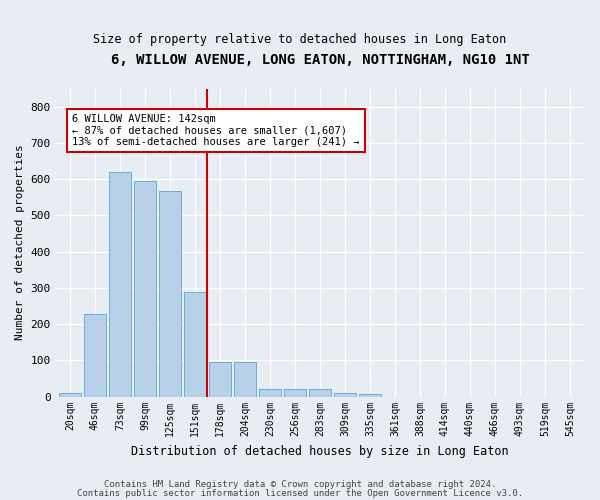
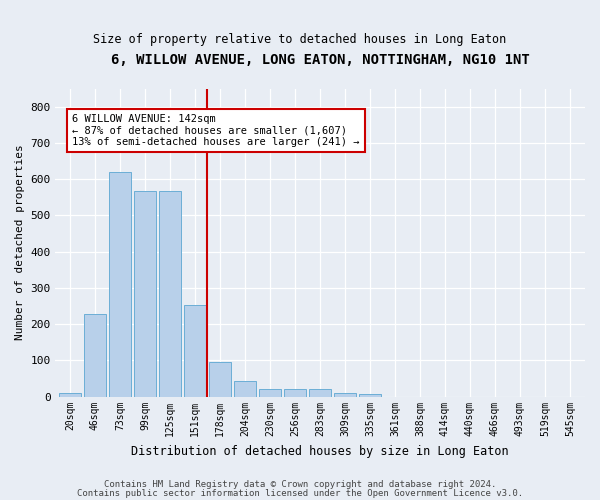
99sqm: 595 -> 568
151sqm: 290 -> 253
204sqm: 95 -> 44
